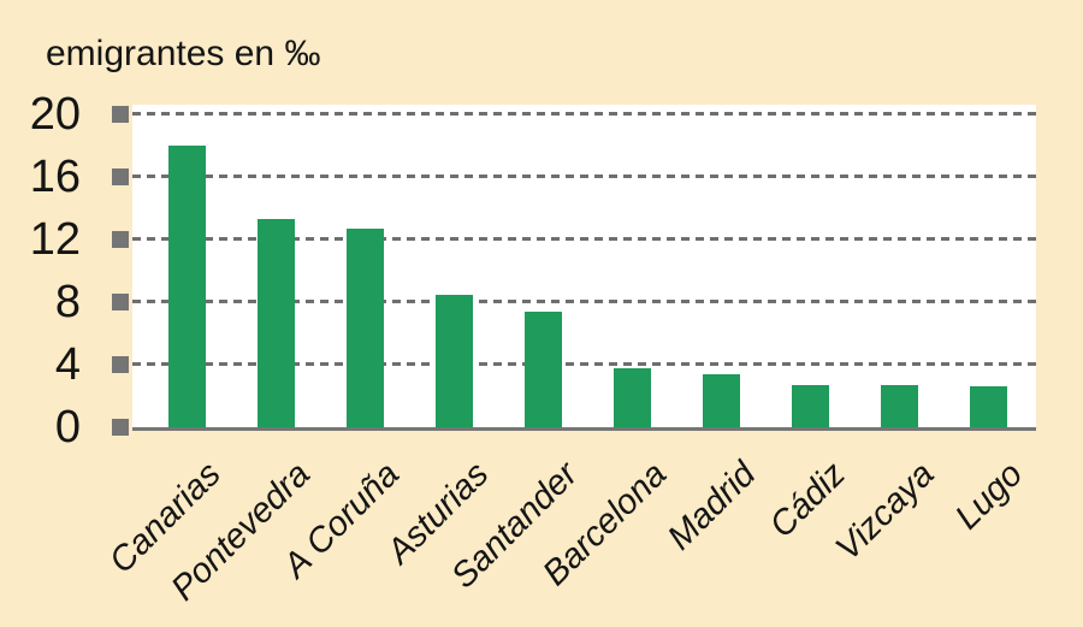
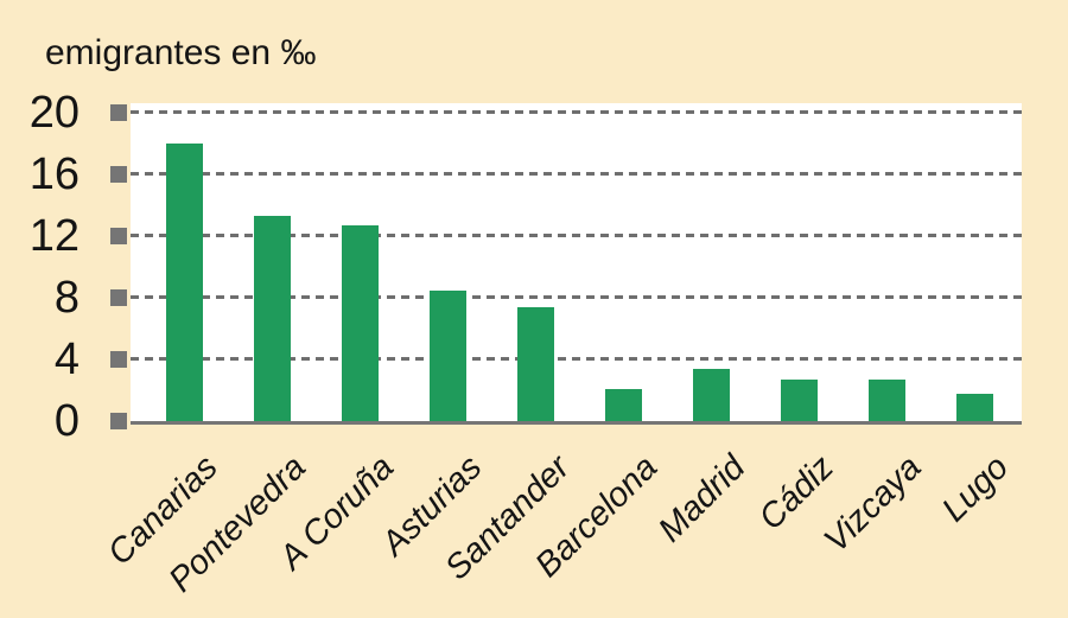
Barcelona: 3.8 -> 2.1
Lugo: 2.6 -> 1.8
